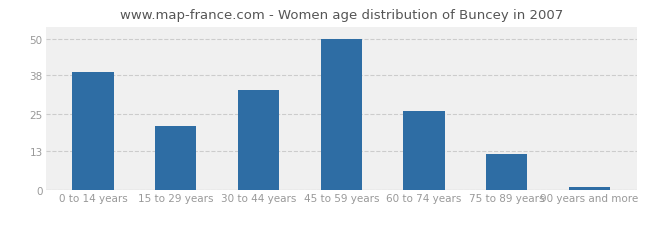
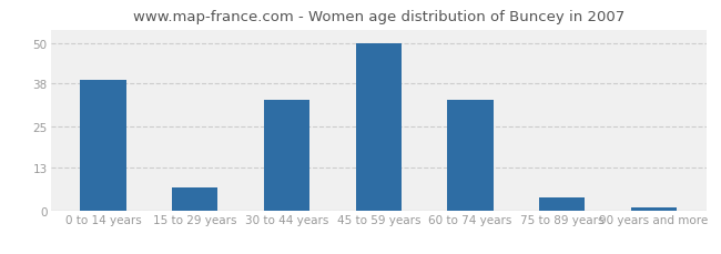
15 to 29 years: 21 -> 7
60 to 74 years: 26 -> 33
75 to 89 years: 12 -> 4
